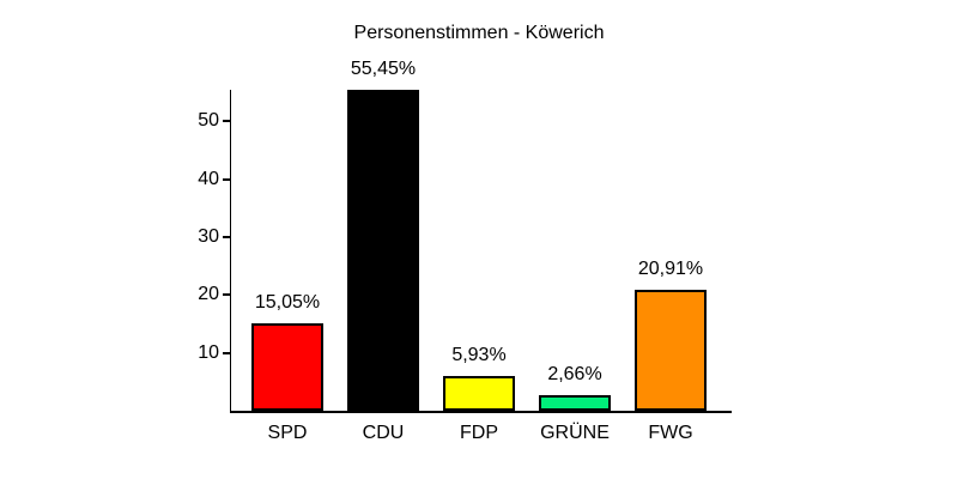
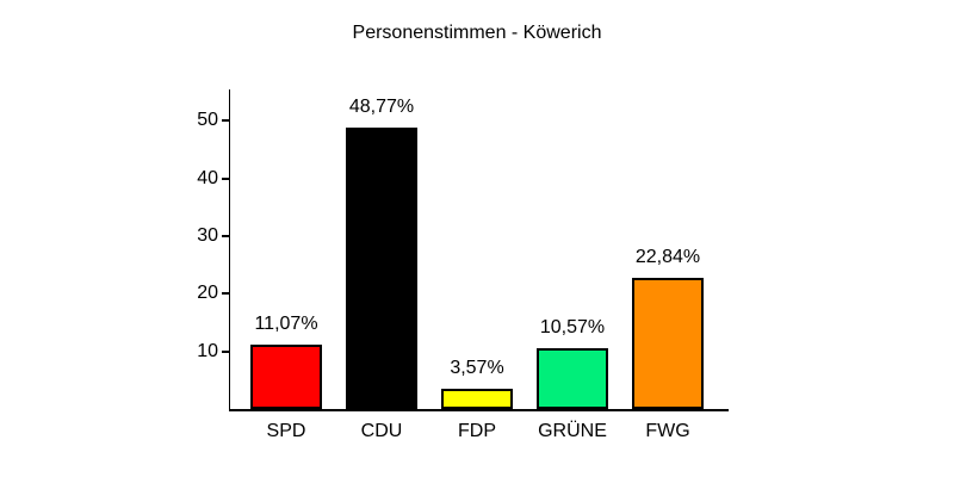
SPD: 15,05% -> 11,07%
CDU: 55,45% -> 48,77%
FDP: 5,93% -> 3,57%
GRÜNE: 2,66% -> 10,57%
FWG: 20,91% -> 22,84%
